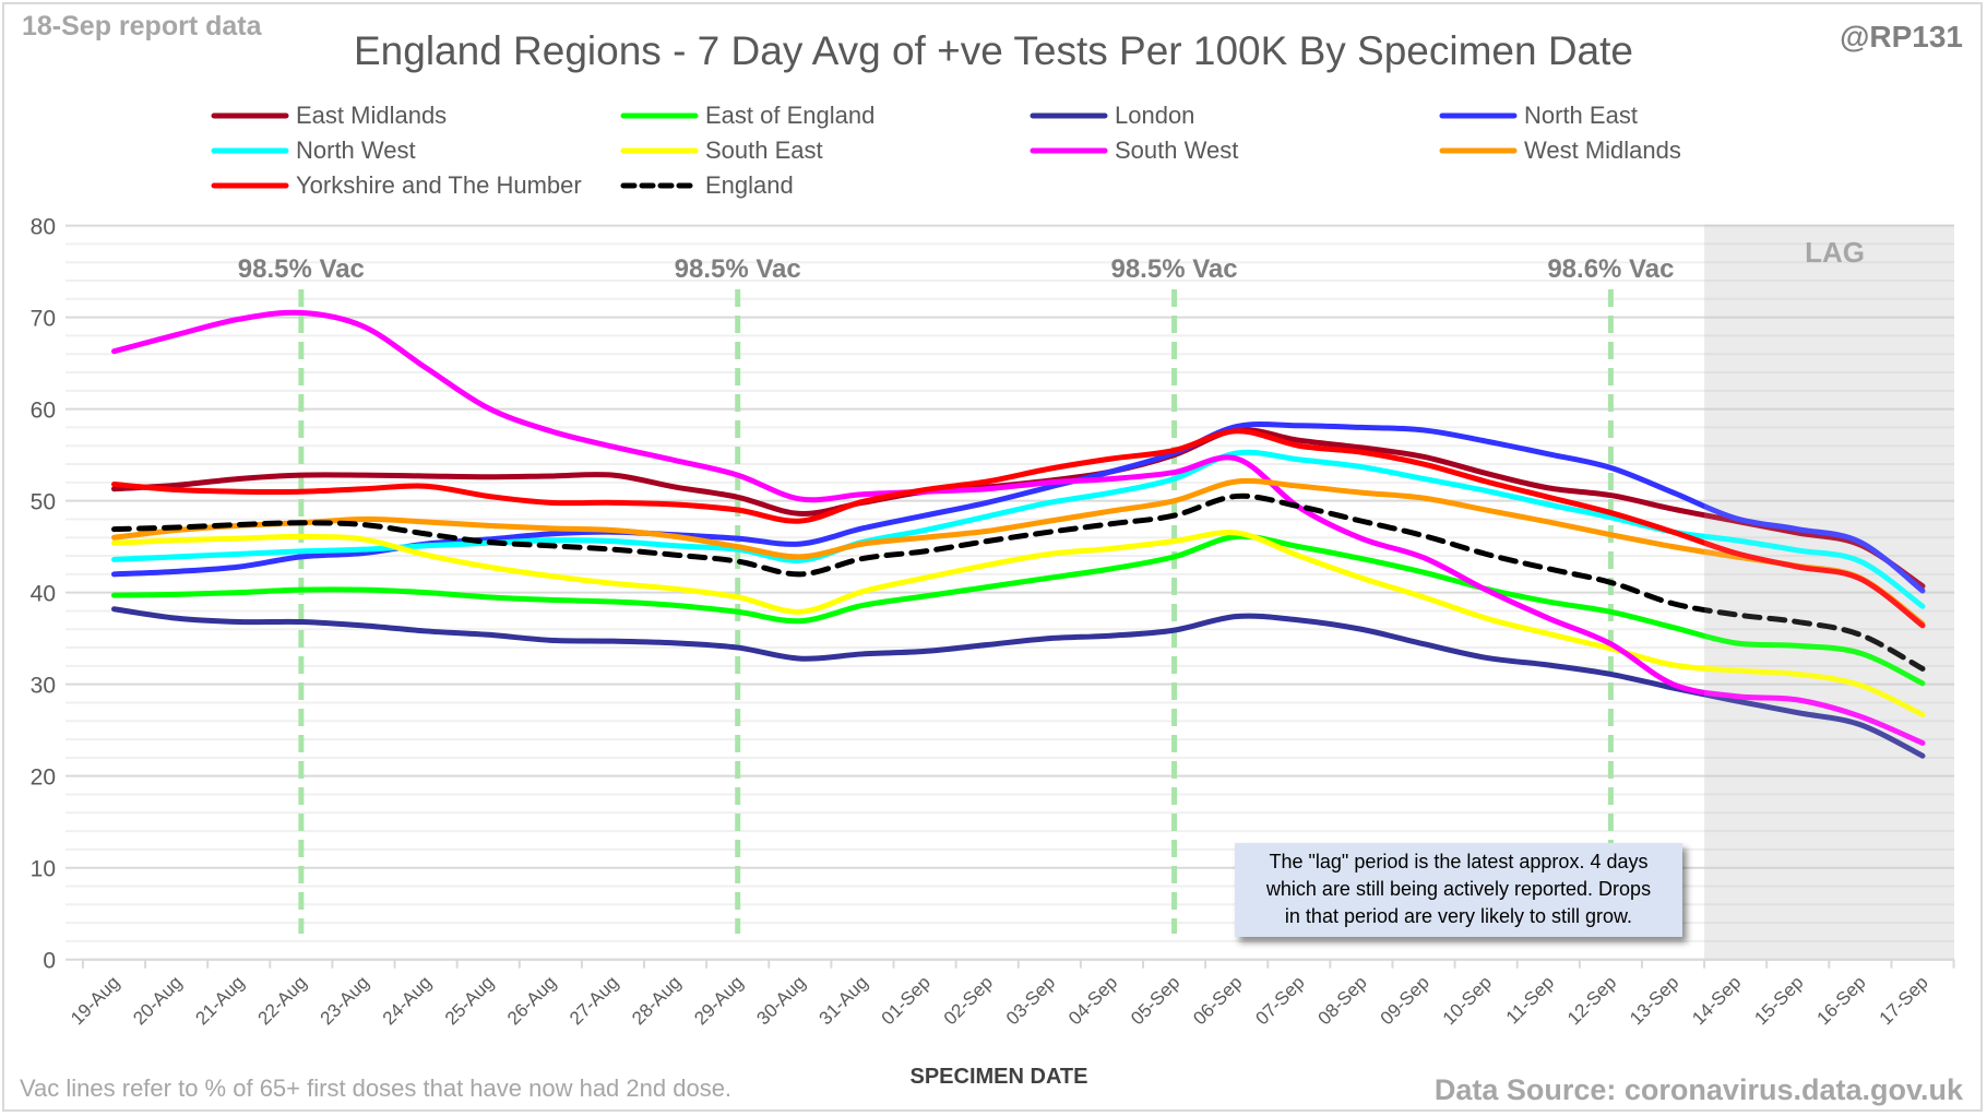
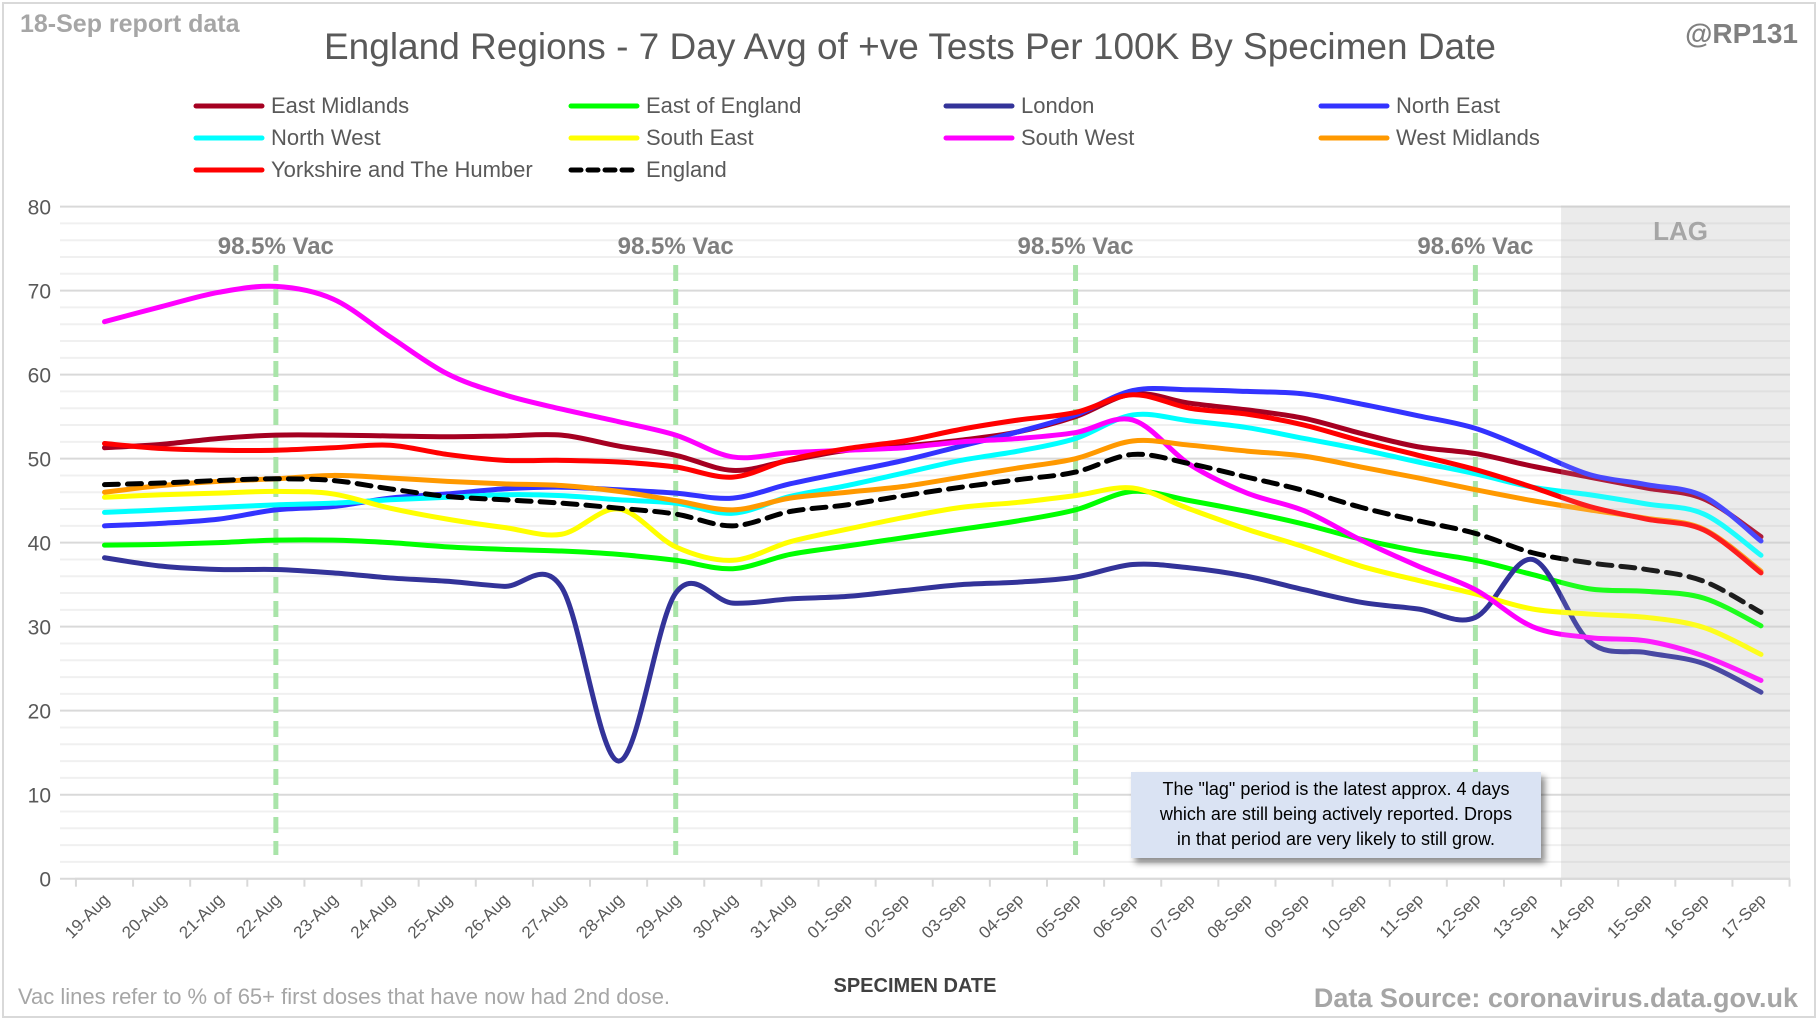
London/28-Aug: 34 -> 14
South East/28-Aug: 40 -> 44
London/13-Sep: 30 -> 38
